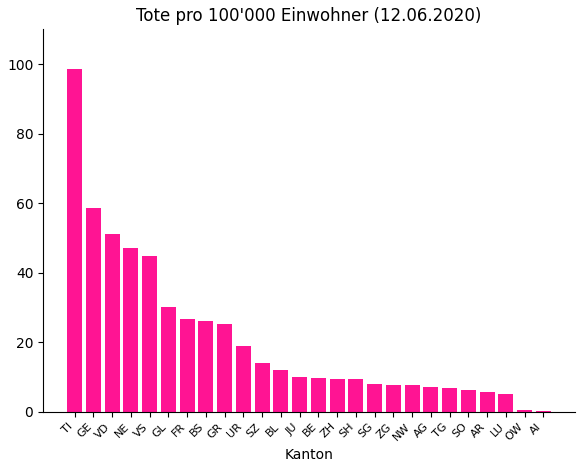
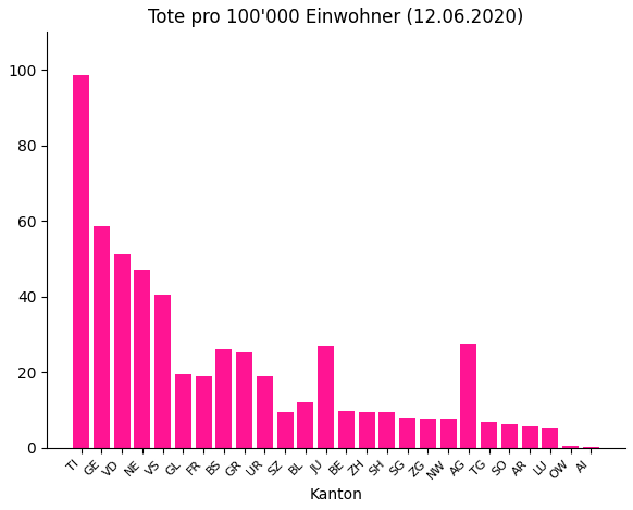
VS: 44.8 -> 40.5
GL: 30.2 -> 19.5
FR: 26.8 -> 19.0
SZ: 14.0 -> 9.5
JU: 10.0 -> 27.0
AG: 7.2 -> 27.5
